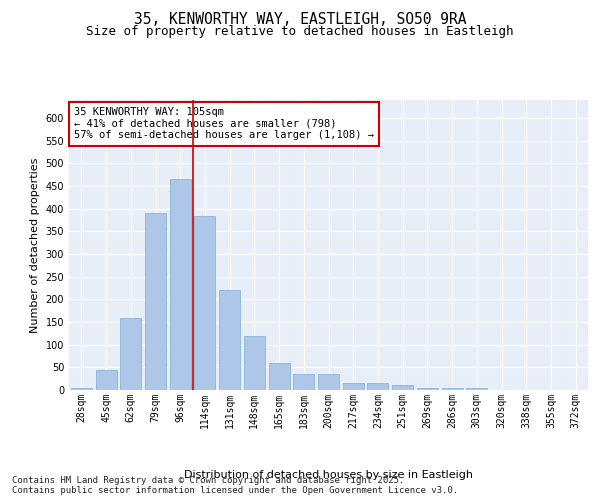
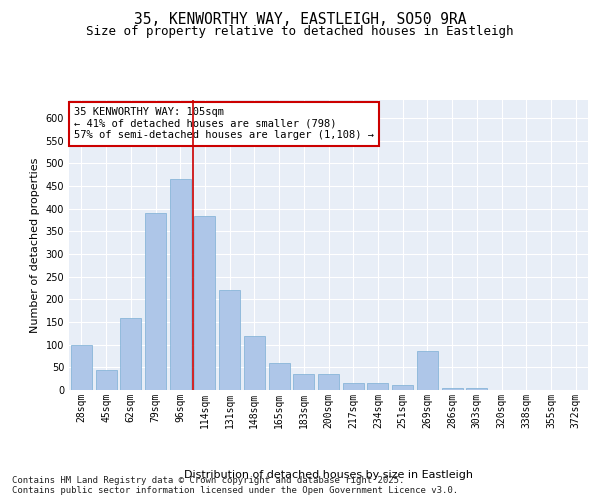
28sqm: 5 -> 100
269sqm: 5 -> 85
